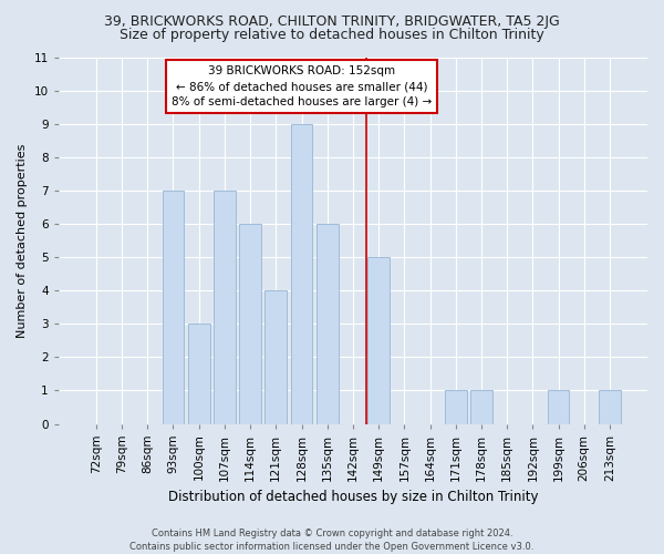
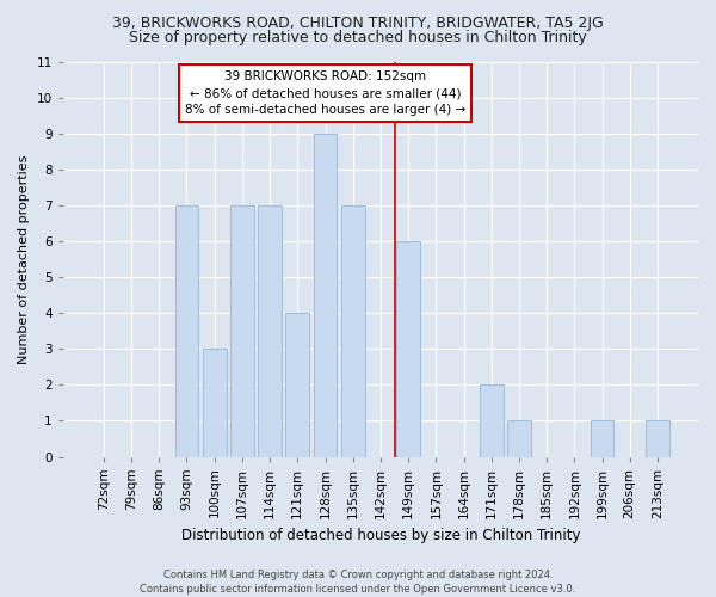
114sqm: 6 -> 7
135sqm: 6 -> 7
149sqm: 5 -> 6
171sqm: 1 -> 2
